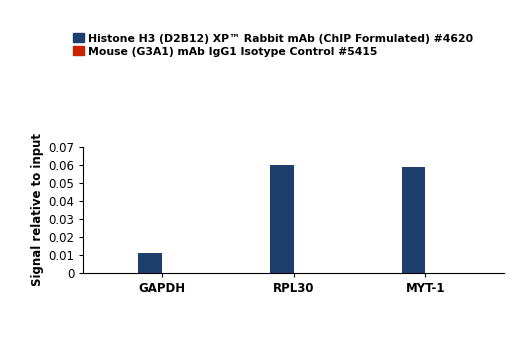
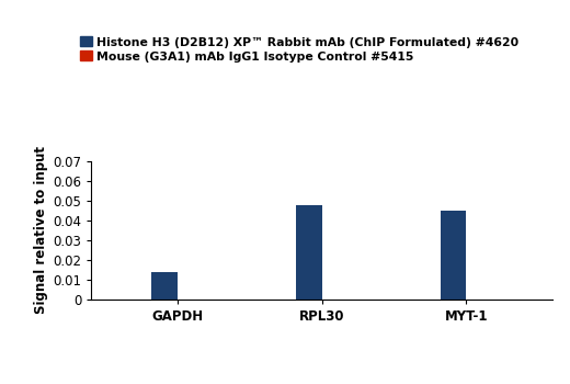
Histone H3 (D2B12) XP™ Rabbit mAb (ChIP Formulated) #4620/GAPDH: 0.011 -> 0.014
Histone H3 (D2B12) XP™ Rabbit mAb (ChIP Formulated) #4620/RPL30: 0.060 -> 0.048
Histone H3 (D2B12) XP™ Rabbit mAb (ChIP Formulated) #4620/MYT-1: 0.059 -> 0.045
